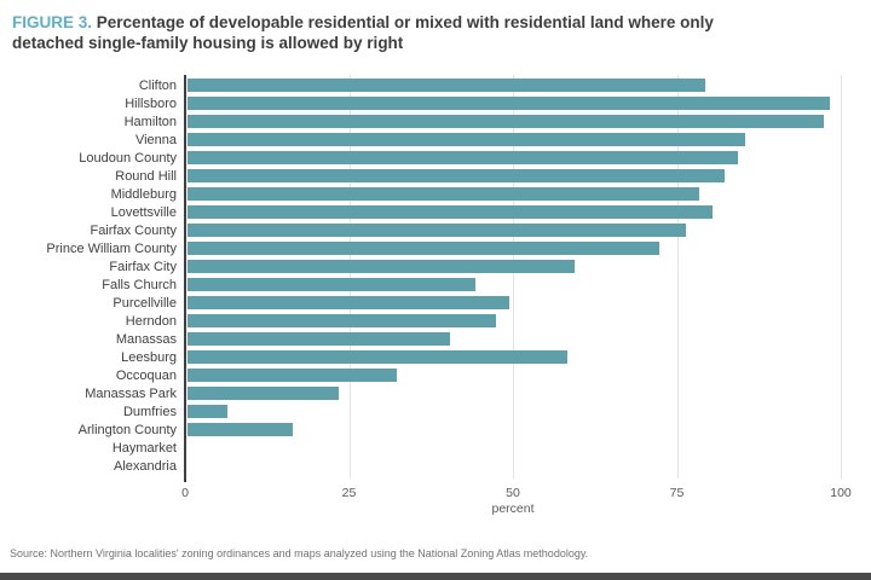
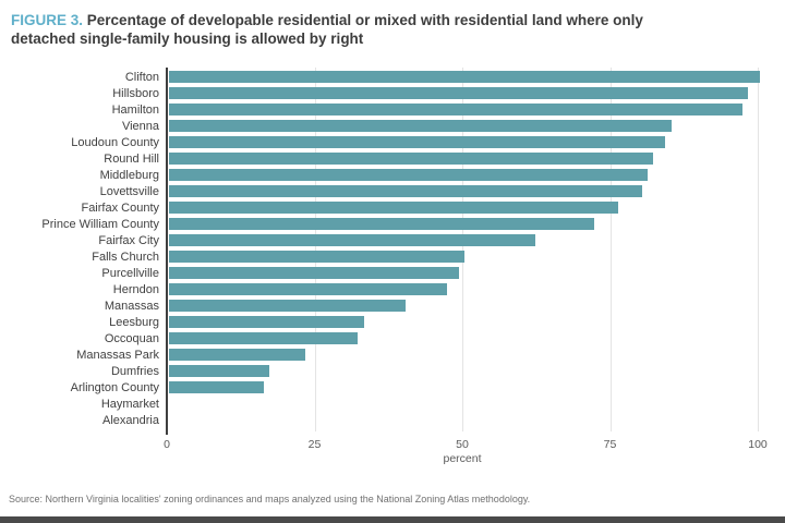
Clifton: 79 -> 100
Middleburg: 78 -> 81
Fairfax City: 59 -> 62
Falls Church: 44 -> 50
Leesburg: 58 -> 33
Dumfries: 6 -> 17
